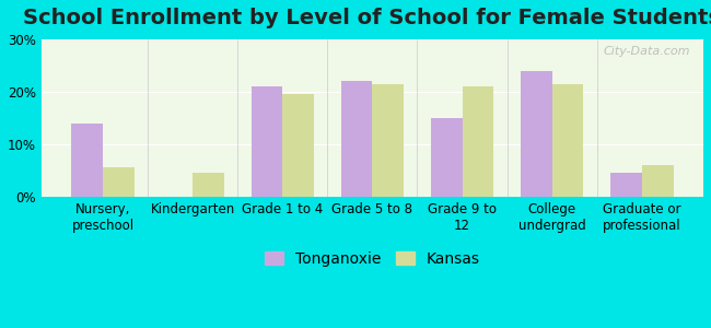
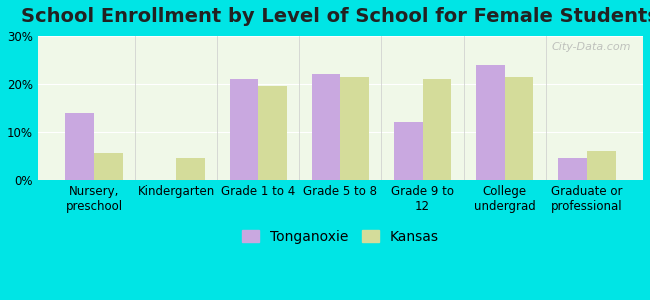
Tonganoxie/Grade 9 to 12: 15.0% -> 12.0%
